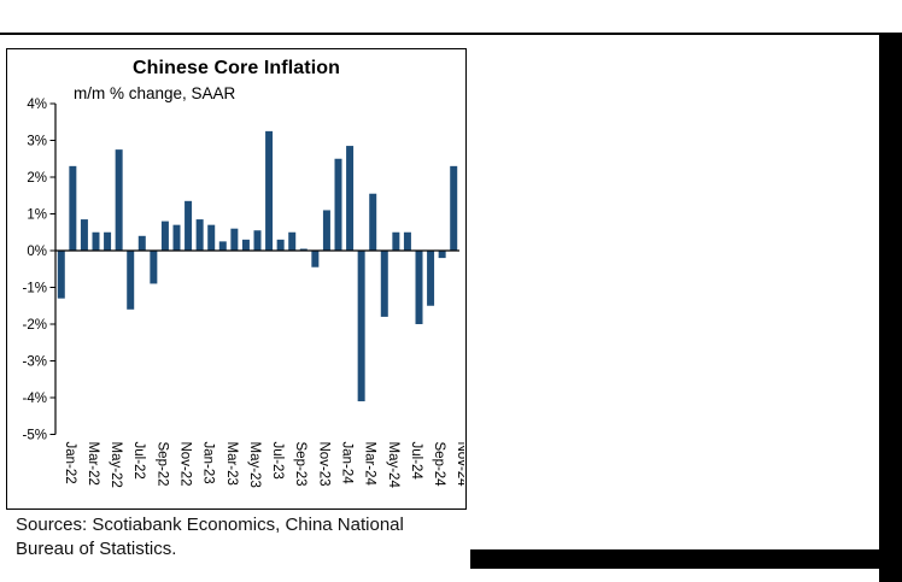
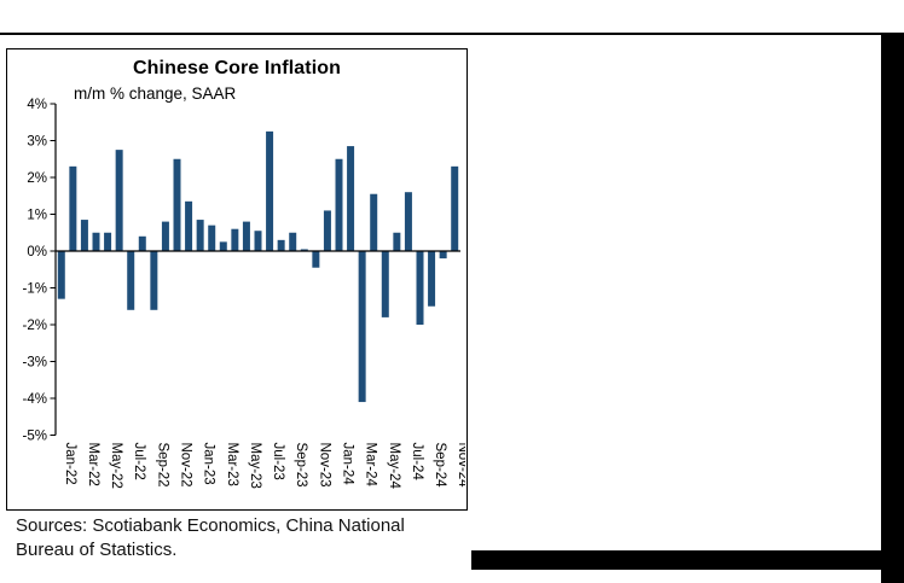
Sep-22: -0.9% -> -1.6%
Nov-22: 0.7% -> 2.5%
May-23: 0.3% -> 0.8%
Jul-24: 0.5% -> 1.6%
